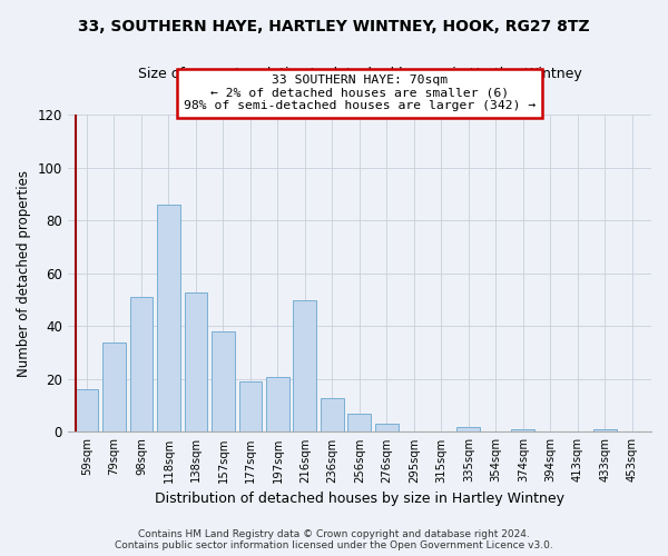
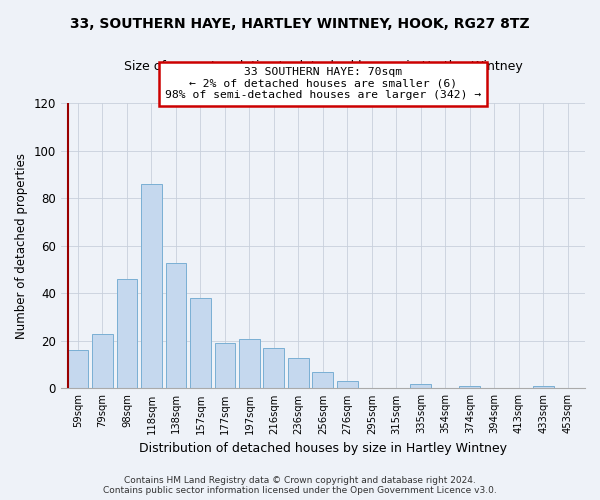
79sqm: 34 -> 23
98sqm: 51 -> 46
216sqm: 50 -> 17
